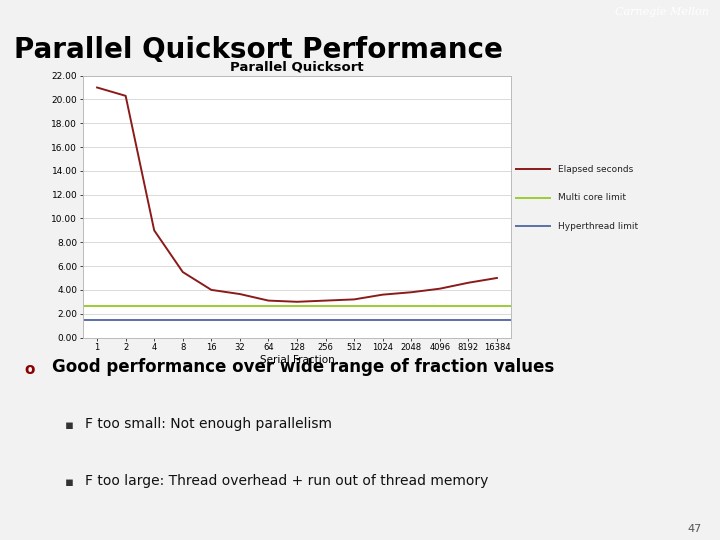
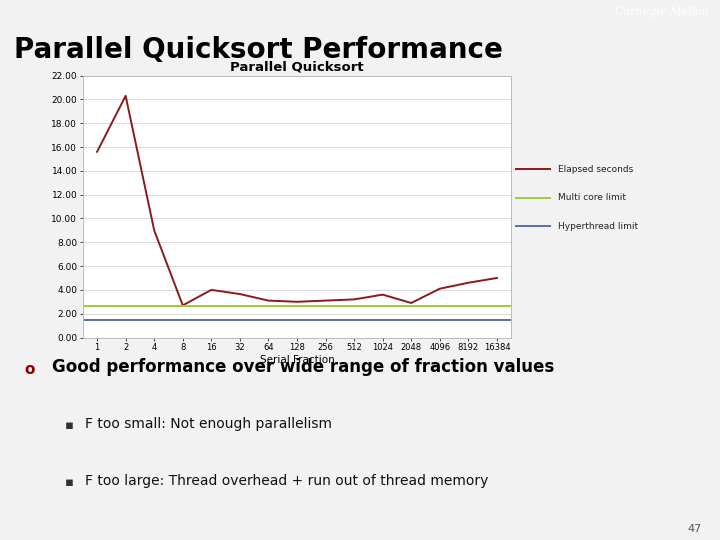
1: 21.0 -> 15.6
8: 5.5 -> 2.7
2048: 3.8 -> 2.9
